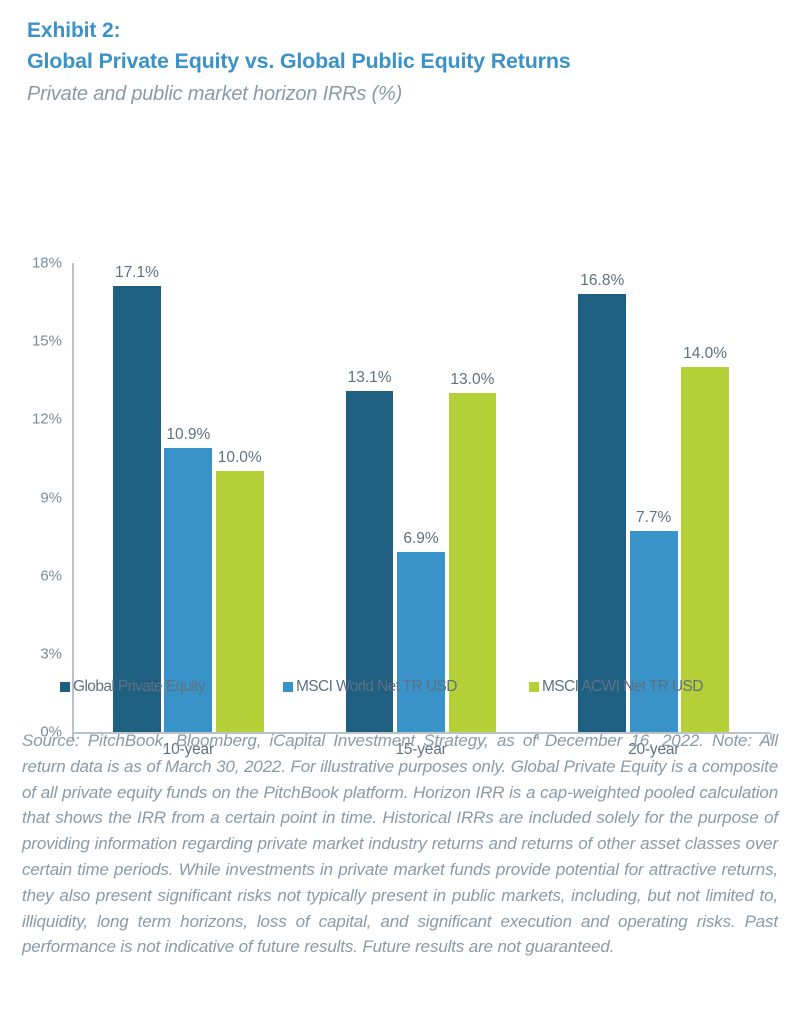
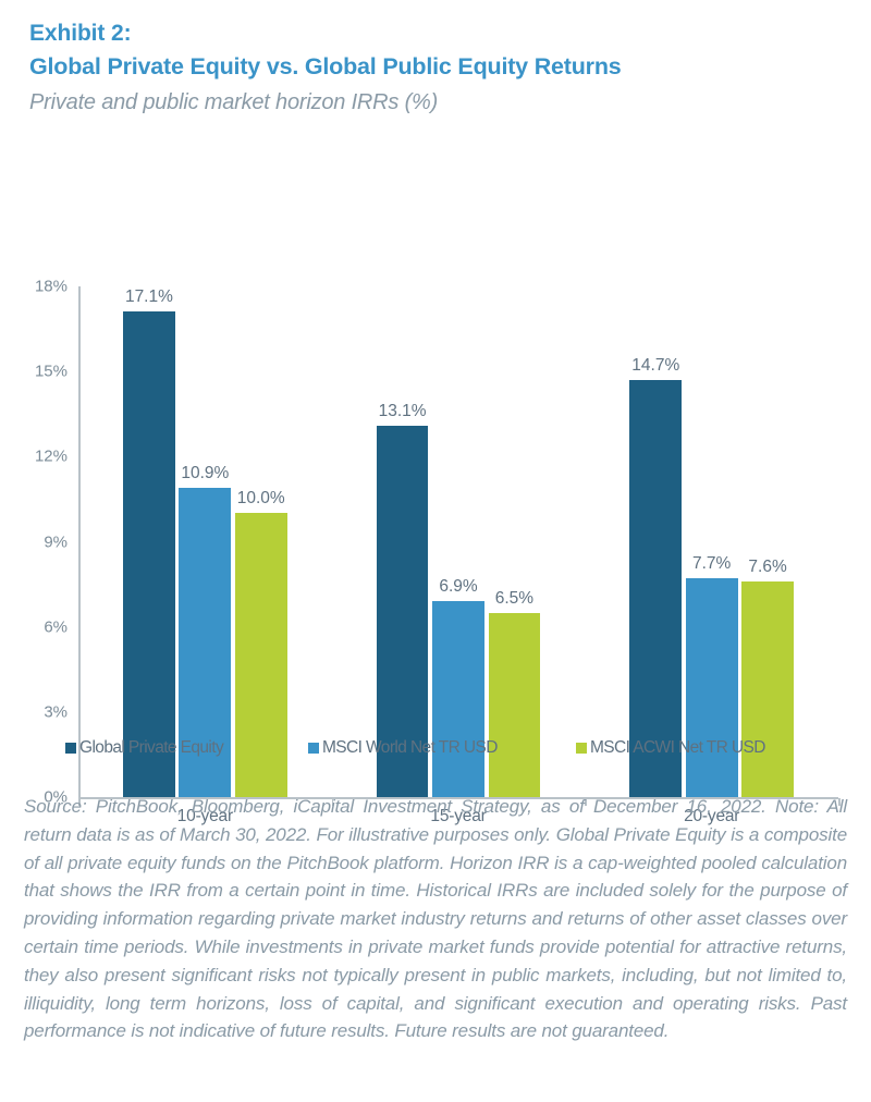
MSCI ACWI Net TR USD/15-year: 13.0% -> 6.5%
Global Private Equity/20-year: 16.8% -> 14.7%
MSCI ACWI Net TR USD/20-year: 14.0% -> 7.6%
